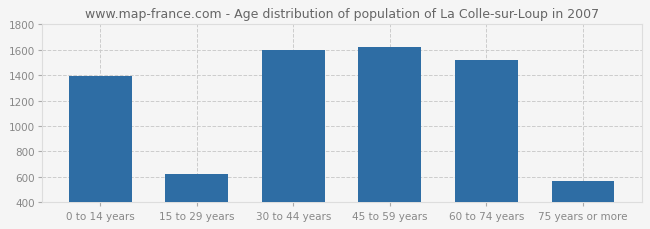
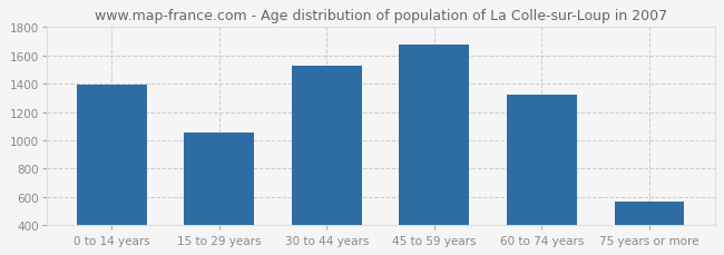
15 to 29 years: 620 -> 1060
30 to 44 years: 1600 -> 1530
45 to 59 years: 1620 -> 1670
60 to 74 years: 1520 -> 1320
